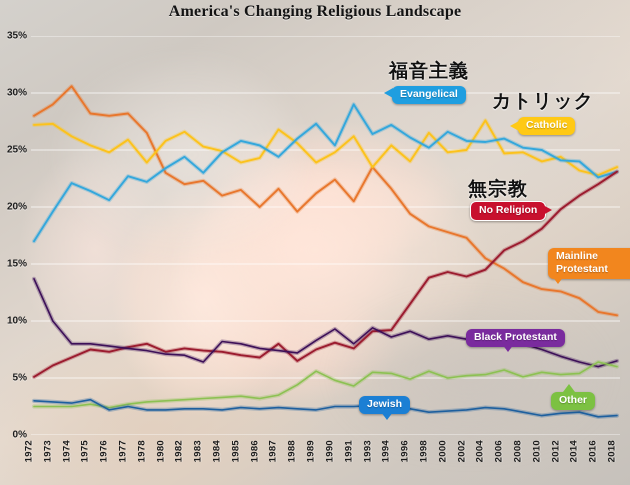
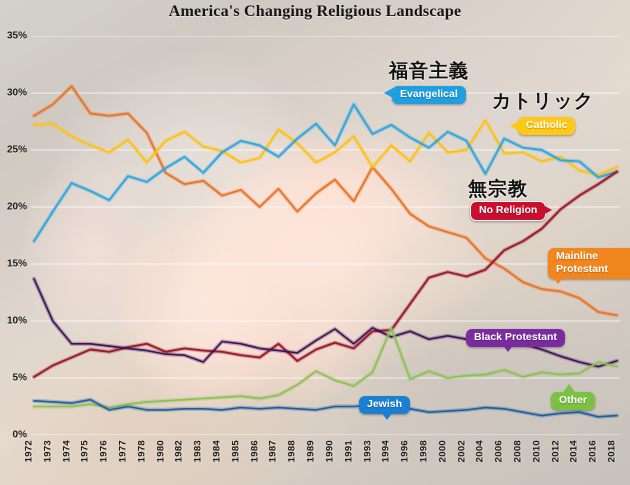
Other/1994: 5.4% -> 9.4%
Evangelical/2004: 25.7% -> 22.9%
